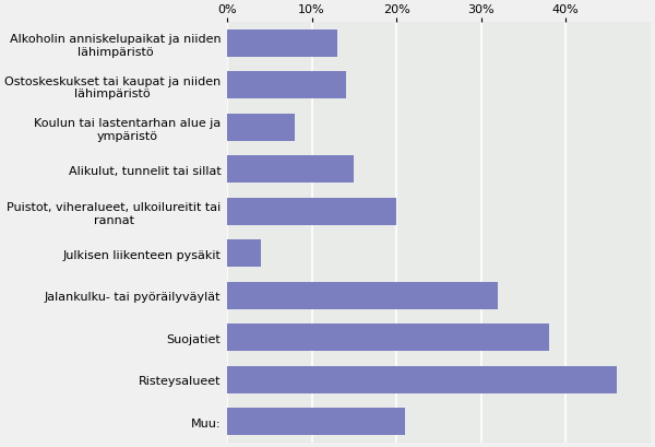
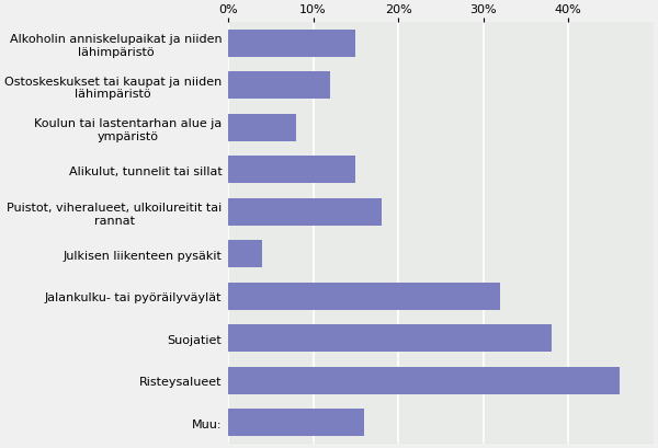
Alkoholin anniskelupaikat ja niiden lähimpäristö: 13% -> 15%
Ostoskeskukset tai kaupat ja niiden lähimpäristö: 14% -> 12%
Puistot, viheralueet, ulkoilureitit tai rannat: 20% -> 18%
Muu:: 21% -> 16%
